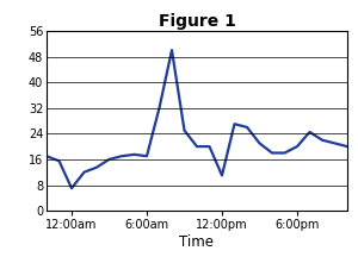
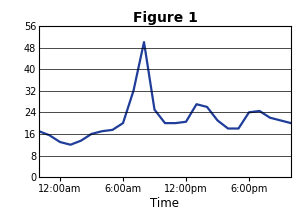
12:00am: 7.0 -> 13.0
6:00am: 17.0 -> 20.0
12:00pm: 11.0 -> 20.5
6:00pm: 20.0 -> 24.0
